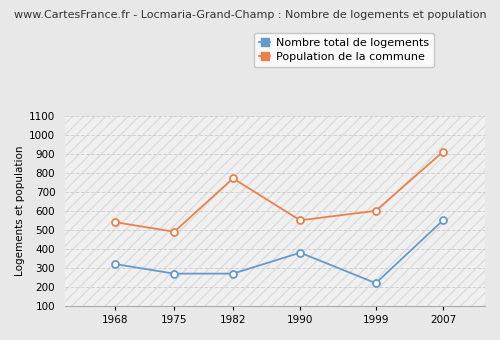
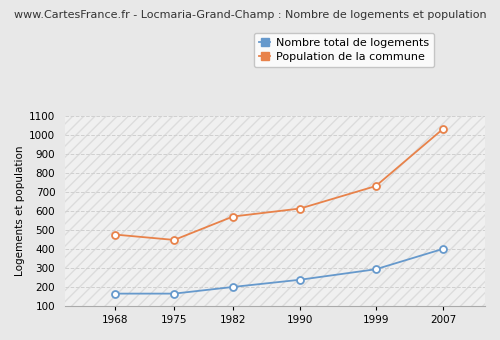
Nombre total de logements/1968: 320 -> 160
Population de la commune/1968: 540 -> 480
Nombre total de logements/1975: 270 -> 160
Population de la commune/1975: 490 -> 450
Nombre total de logements/1982: 270 -> 200
Population de la commune/1982: 770 -> 570
Nombre total de logements/1990: 380 -> 240
Population de la commune/1990: 550 -> 610
Nombre total de logements/1999: 220 -> 290
Population de la commune/1999: 600 -> 730
Nombre total de logements/2007: 550 -> 400
Population de la commune/2007: 910 -> 1030
